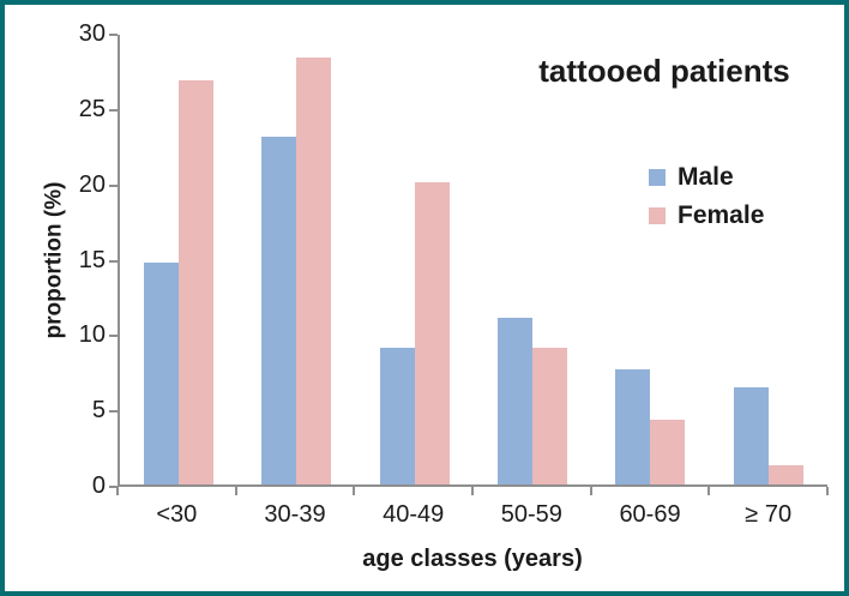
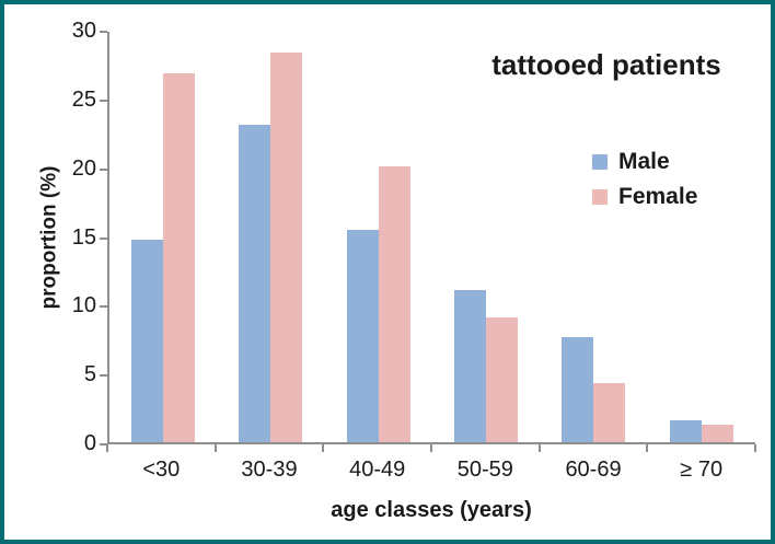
Male/40-49: 9.1 -> 15.5
Male/≥ 70: 6.5 -> 1.6
